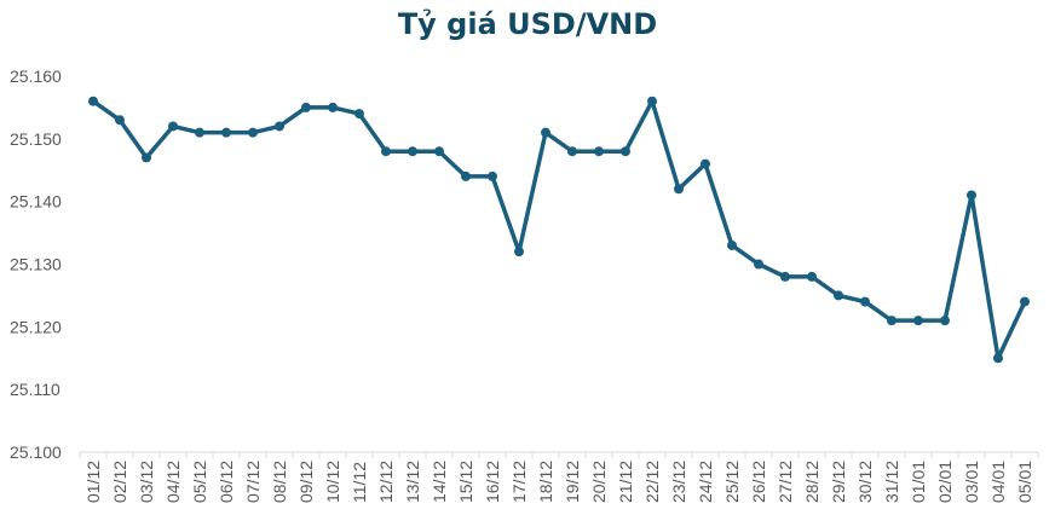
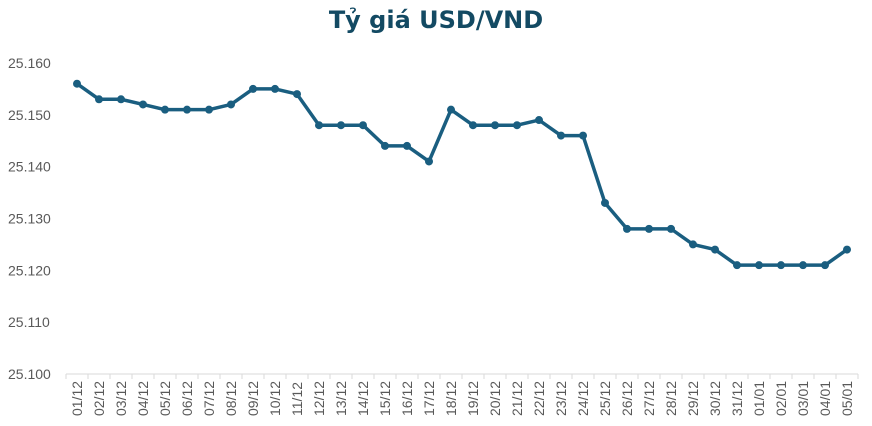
03/12: 25147 -> 25153
17/12: 25132 -> 25141
22/12: 25156 -> 25149
23/12: 25142 -> 25146
26/12: 25130 -> 25128
03/01: 25141 -> 25121
04/01: 25115 -> 25121
